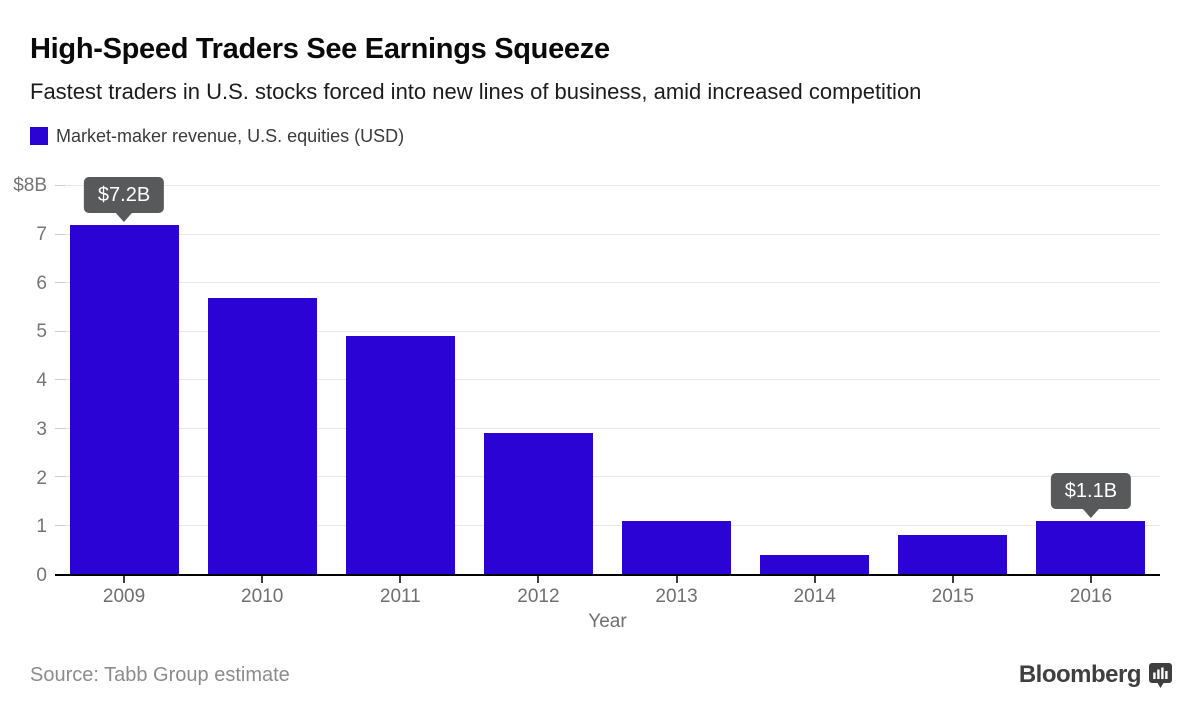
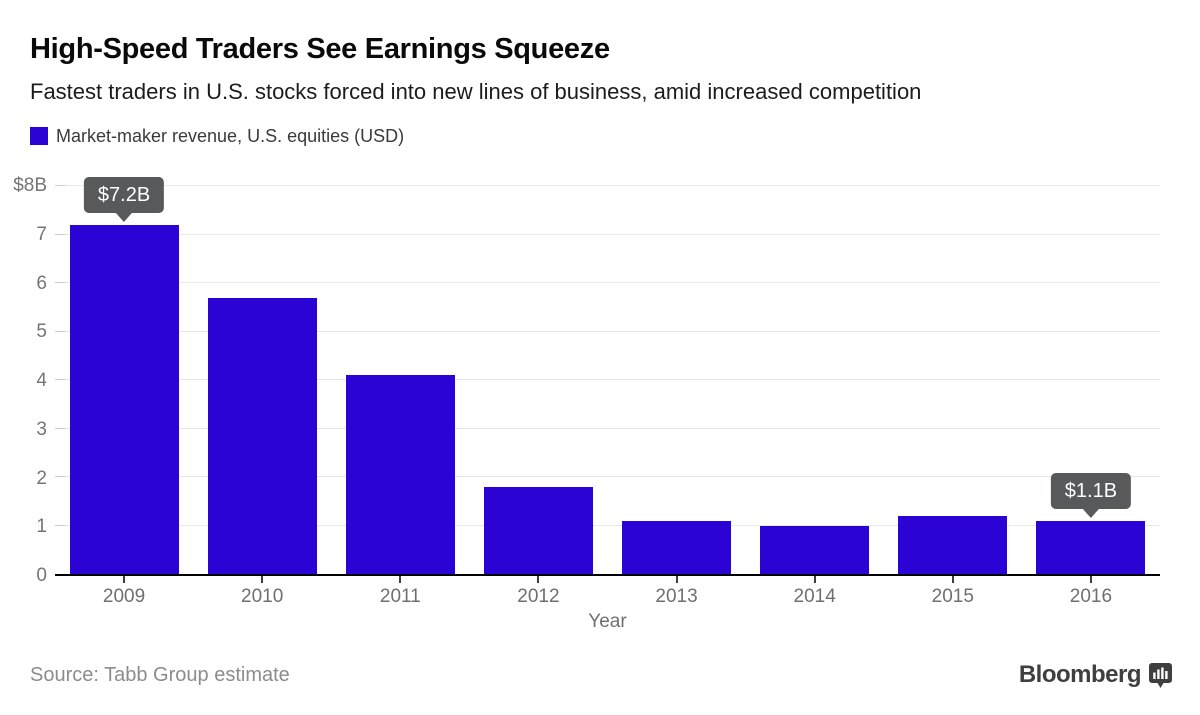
2011: $4.9B -> $4.1B
2012: $2.9B -> $1.8B
2014: $0.4B -> $1.0B
2015: $0.8B -> $1.2B
